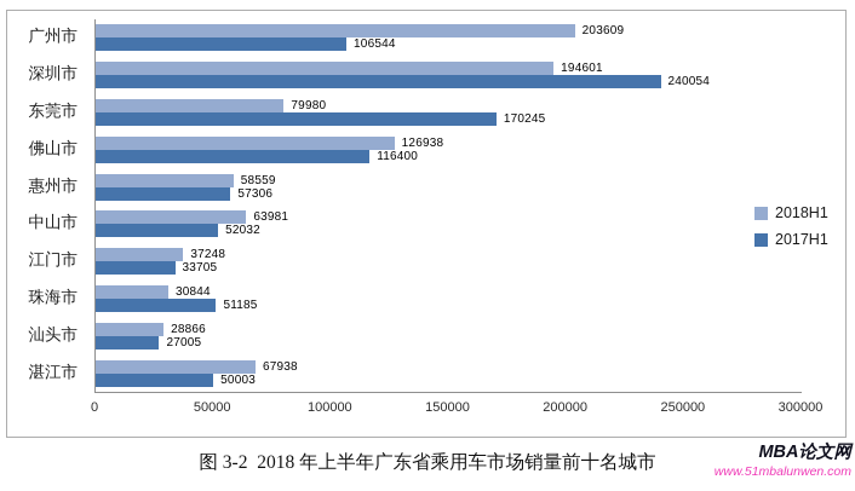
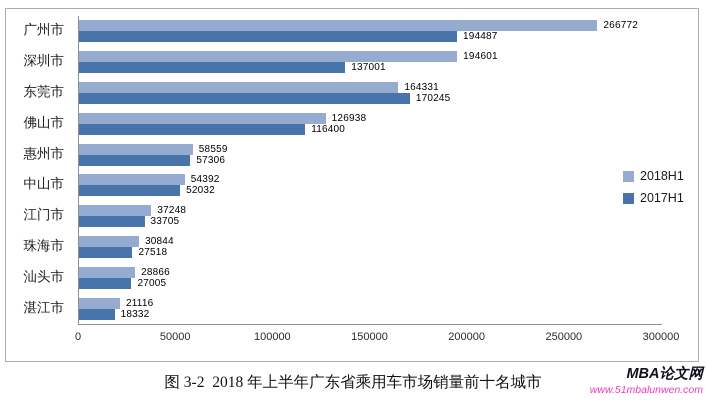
2018H1/广州市: 203609 -> 266772
2017H1/广州市: 106544 -> 194487
2017H1/深圳市: 240054 -> 137001
2018H1/东莞市: 79980 -> 164331
2018H1/中山市: 63981 -> 54392
2017H1/珠海市: 51185 -> 27518
2018H1/湛江市: 67938 -> 21116
2017H1/湛江市: 50003 -> 18332
